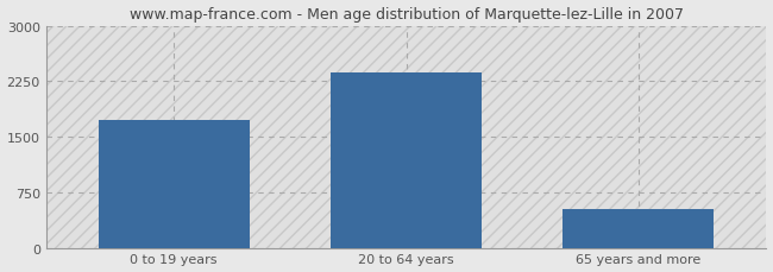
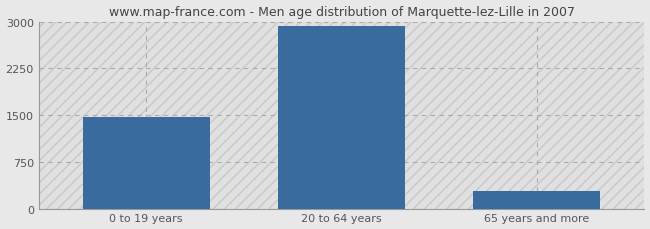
0 to 19 years: 1720 -> 1460
20 to 64 years: 2360 -> 2930
65 years and more: 520 -> 280
